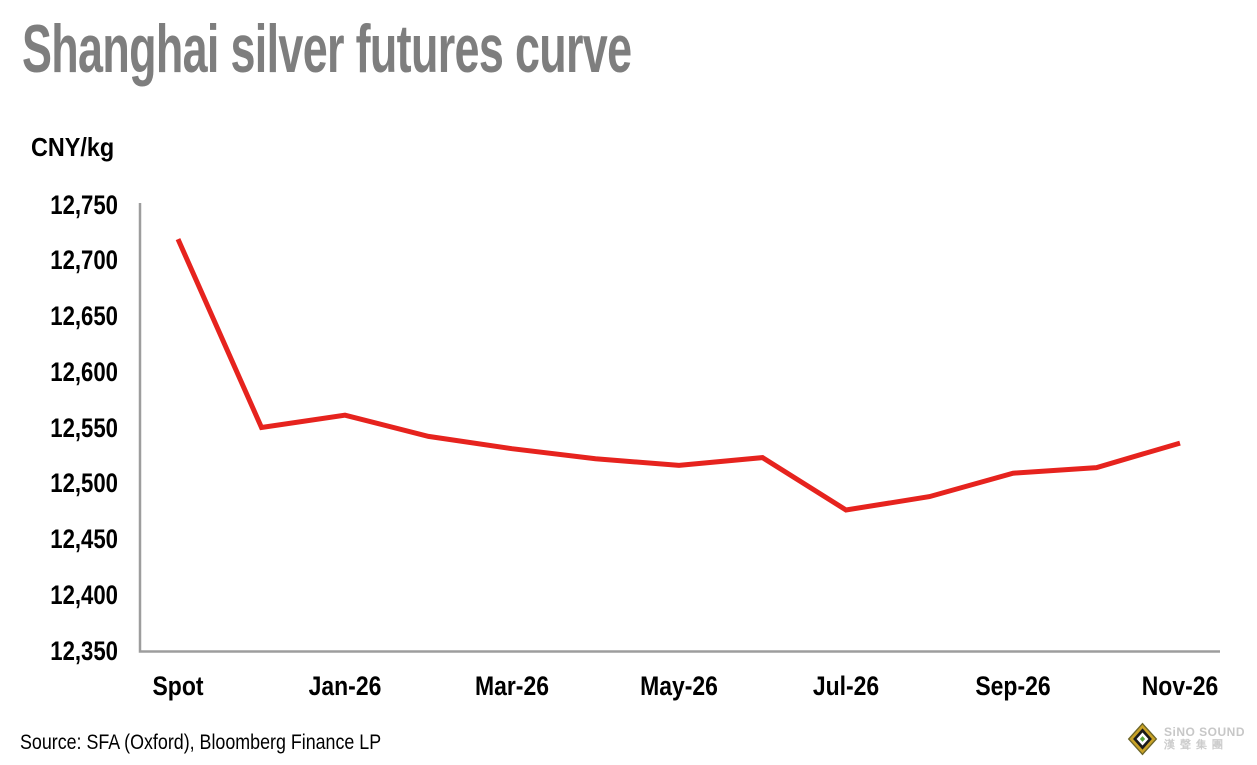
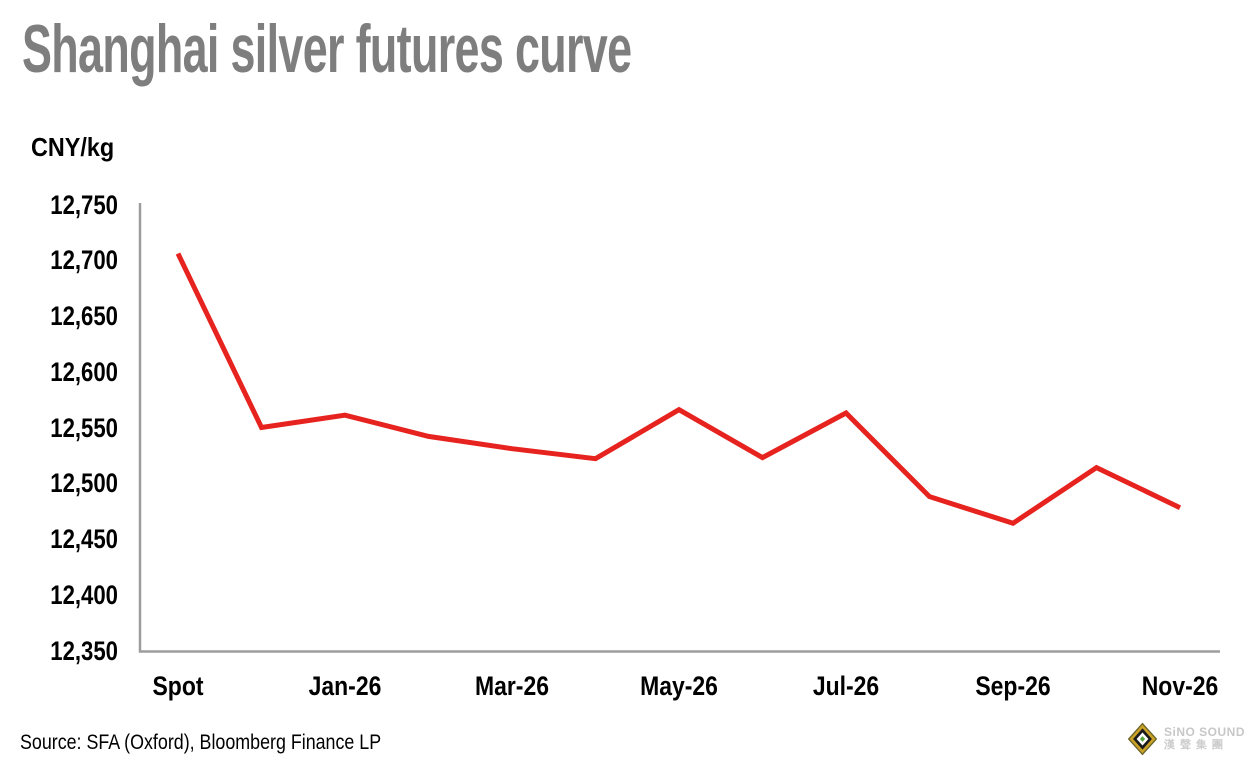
Spot: 12720 -> 12707
May-26: 12517 -> 12567
Jul-26: 12477 -> 12564
Sep-26: 12510 -> 12465
Nov-26: 12537 -> 12479
